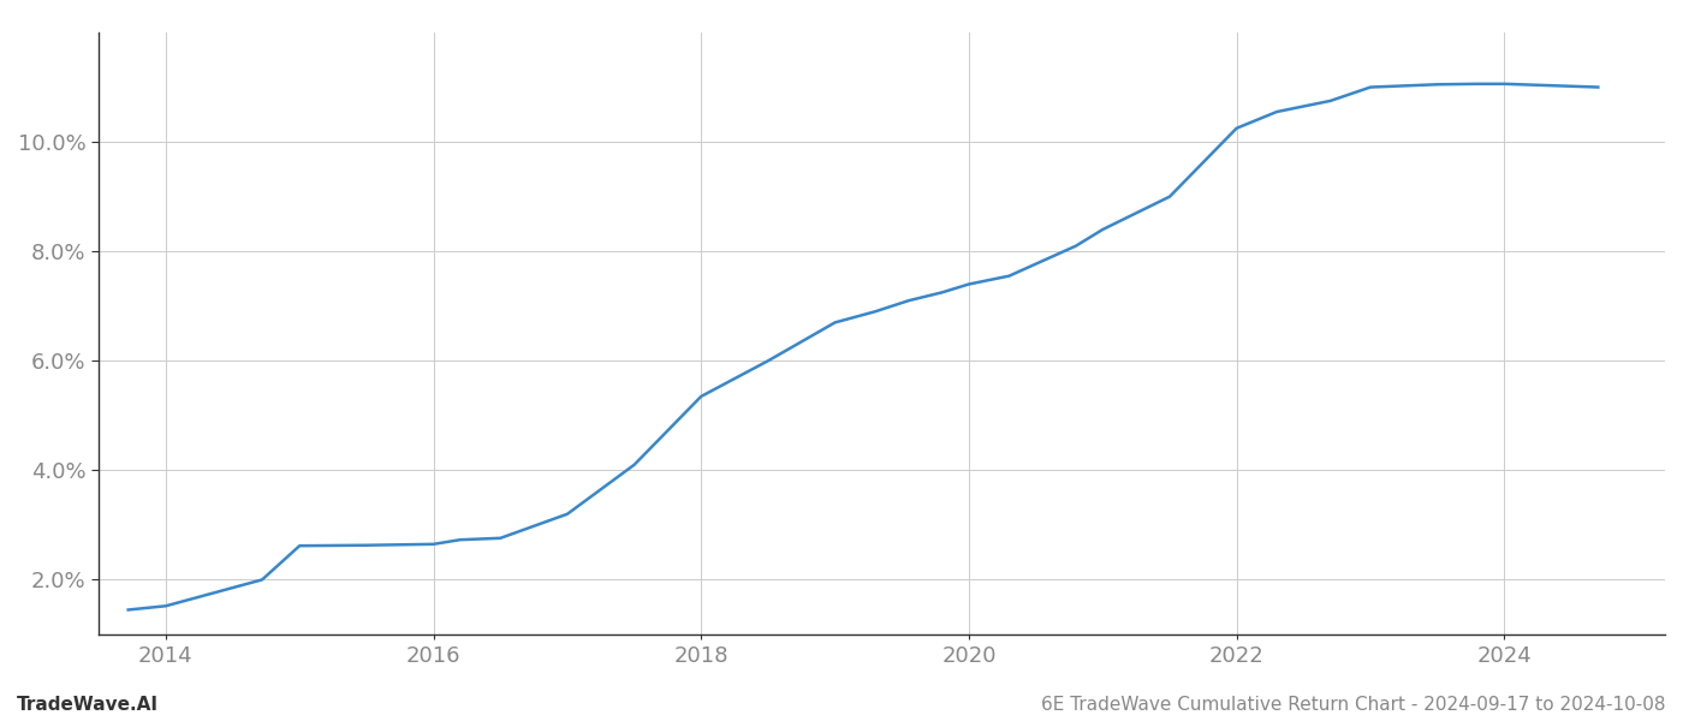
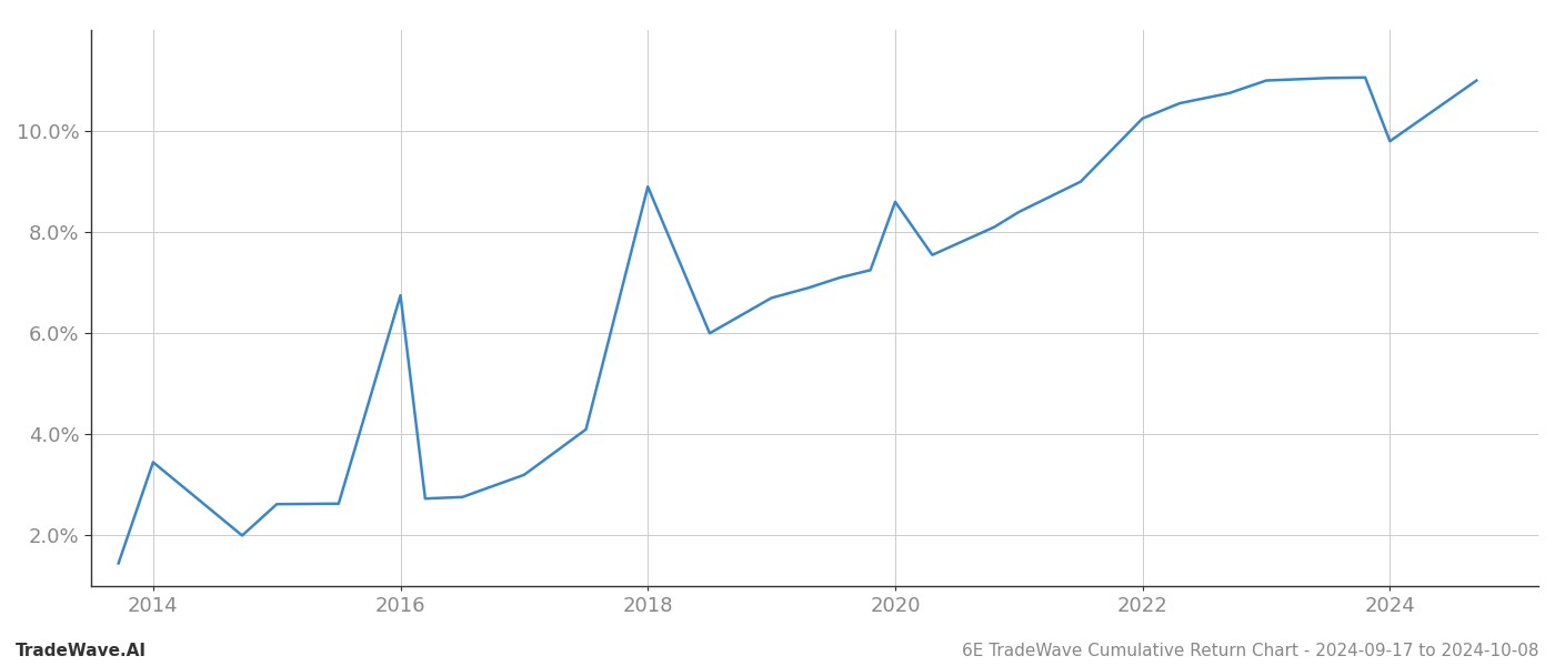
2014: 1.52% -> 3.45%
2016: 2.65% -> 6.75%
2018: 5.35% -> 8.90%
2020: 7.40% -> 8.60%
2024: 11.06% -> 9.80%
